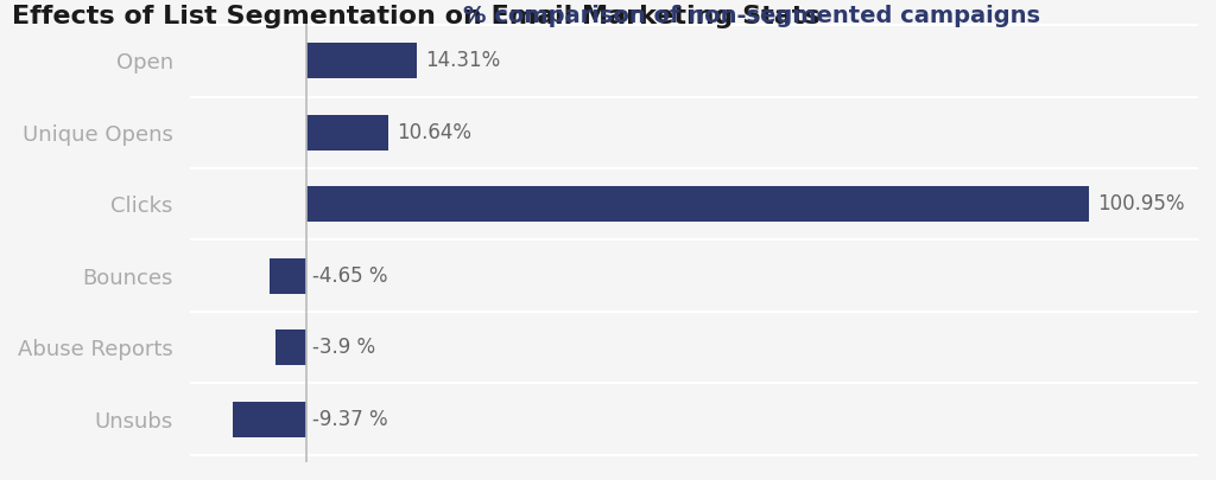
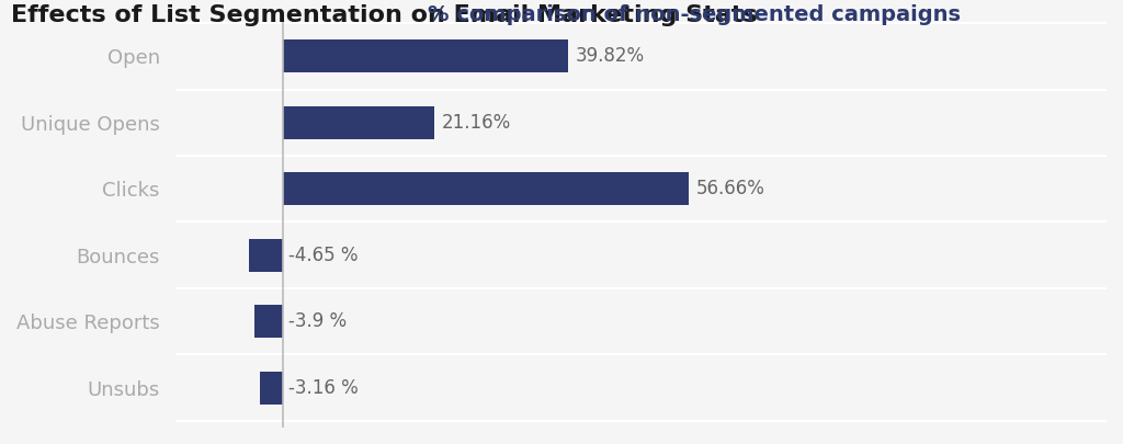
Open: 14.31% -> 39.82%
Unique Opens: 10.64% -> 21.16%
Clicks: 100.95% -> 56.66%
Unsubs: -9.37 -> -3.16
